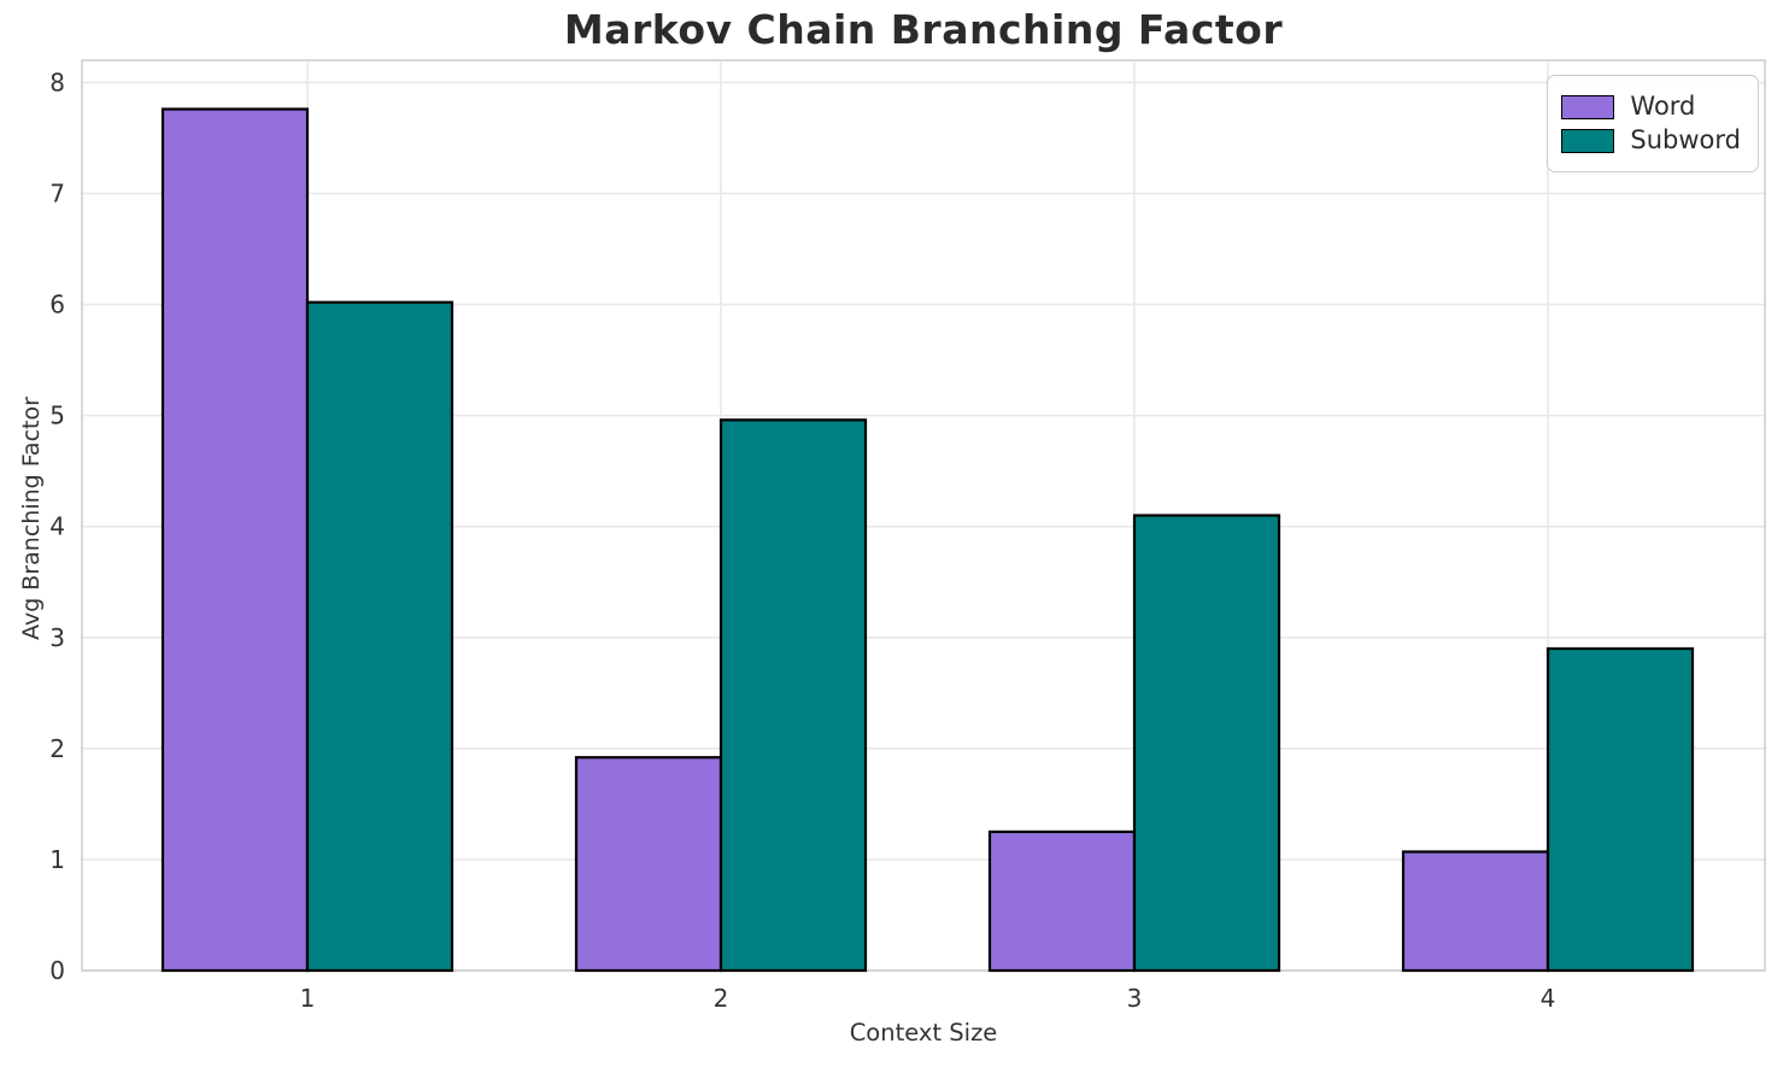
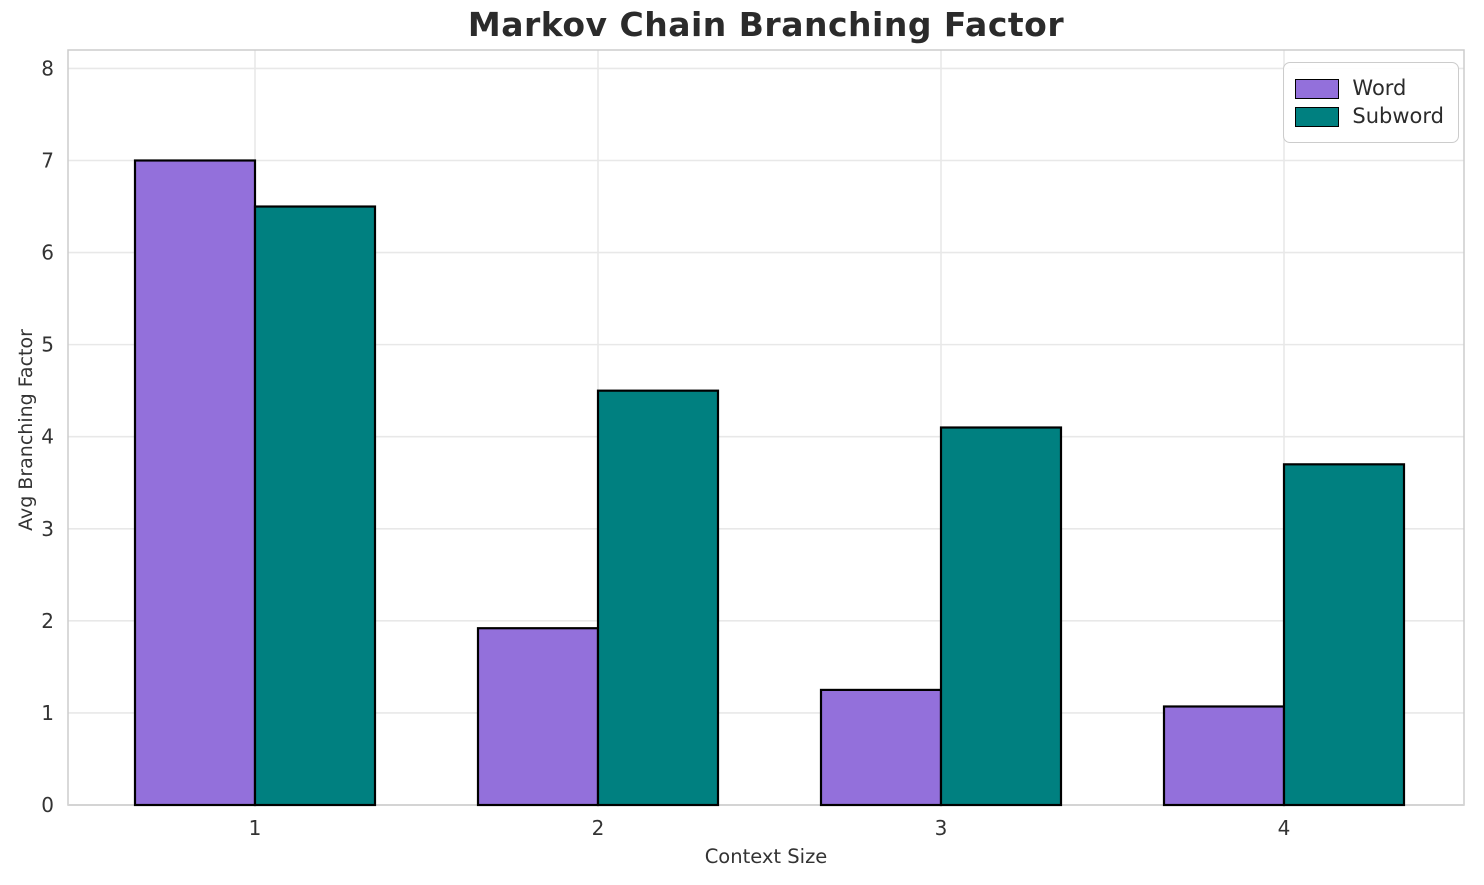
Word/1: 7.8 -> 7.0
Subword/1: 6.0 -> 6.5
Subword/2: 5.0 -> 4.5
Subword/4: 2.9 -> 3.7
